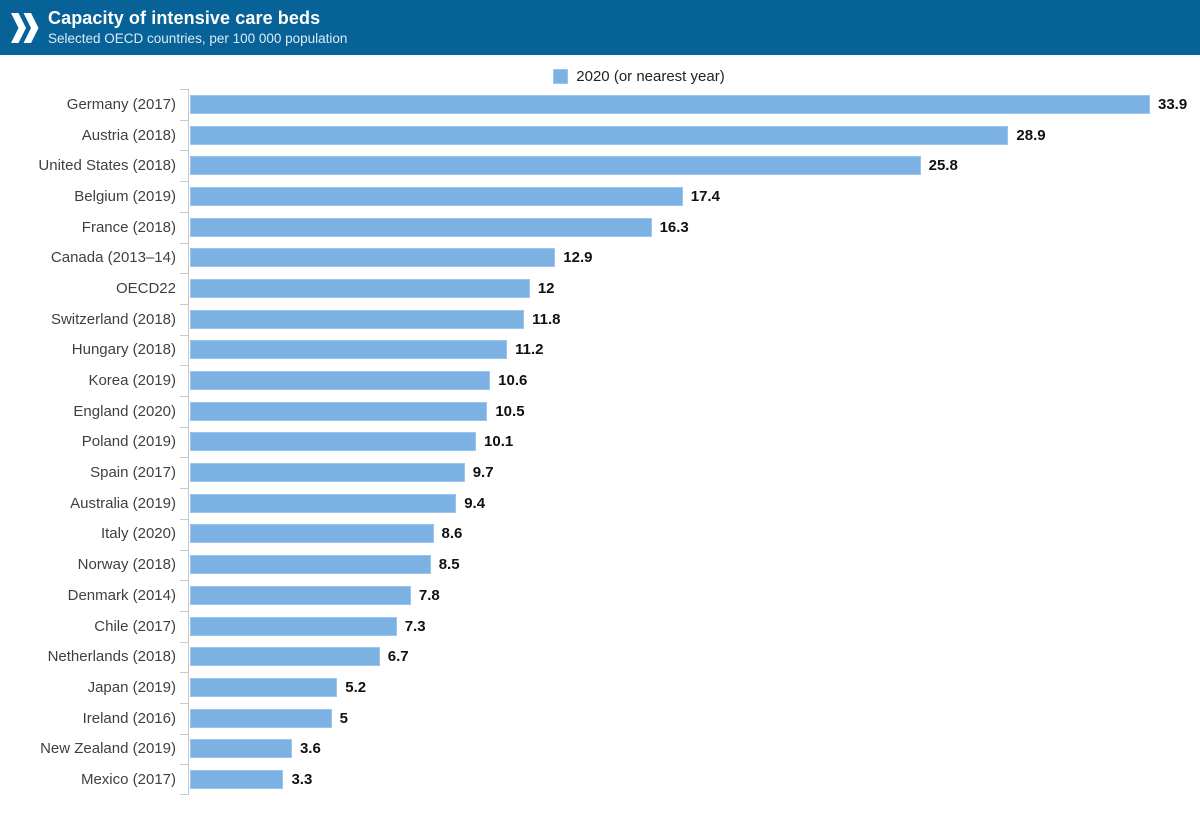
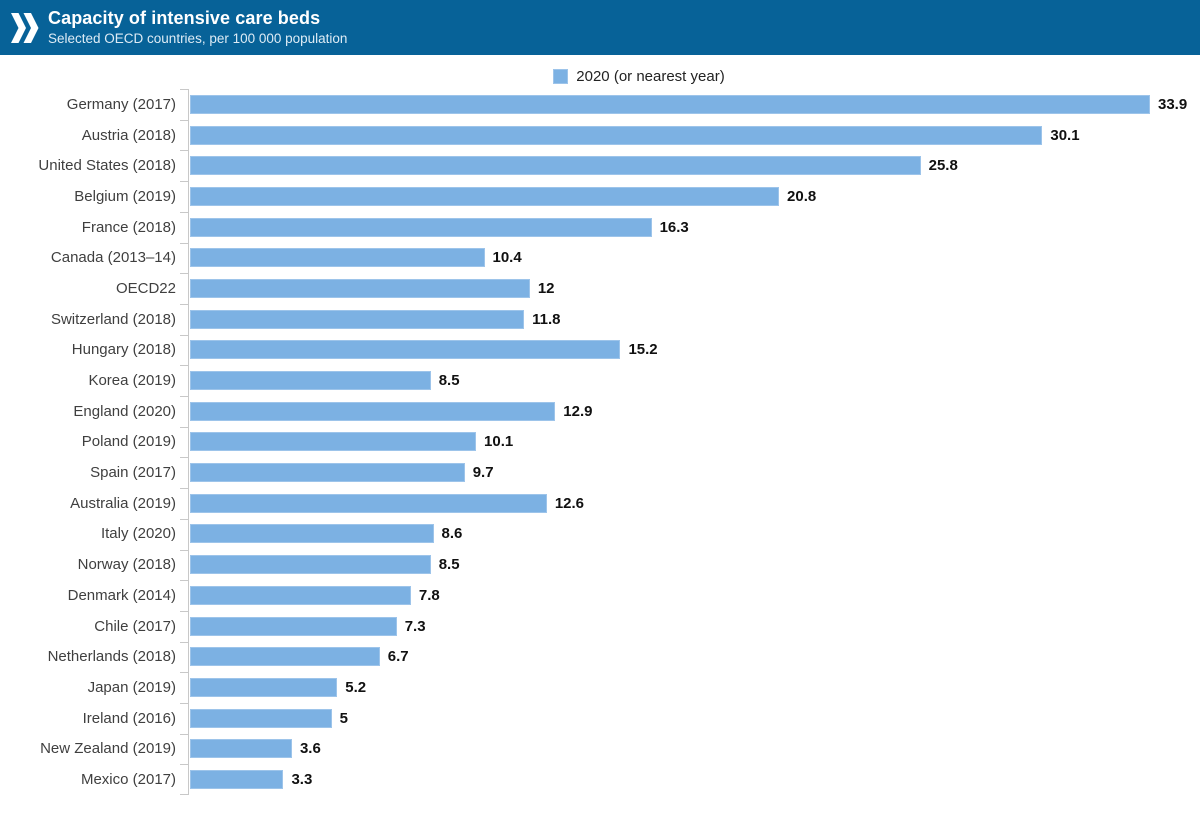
Austria (2018): 28.9 -> 30.1
Belgium (2019): 17.4 -> 20.8
Canada (2013–14): 12.9 -> 10.4
Hungary (2018): 11.2 -> 15.2
Korea (2019): 10.6 -> 8.5
England (2020): 10.5 -> 12.9
Australia (2019): 9.4 -> 12.6
